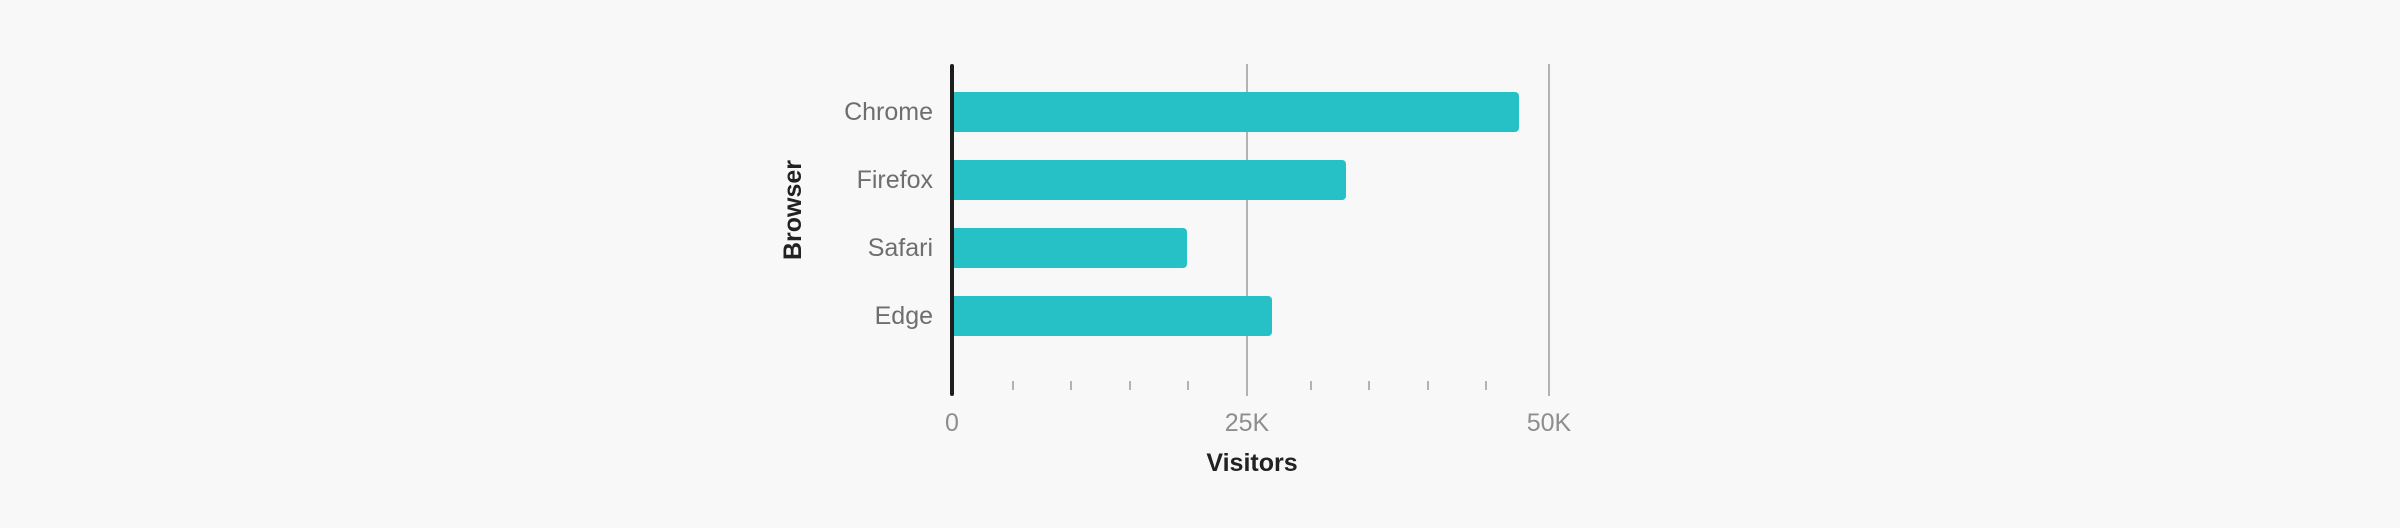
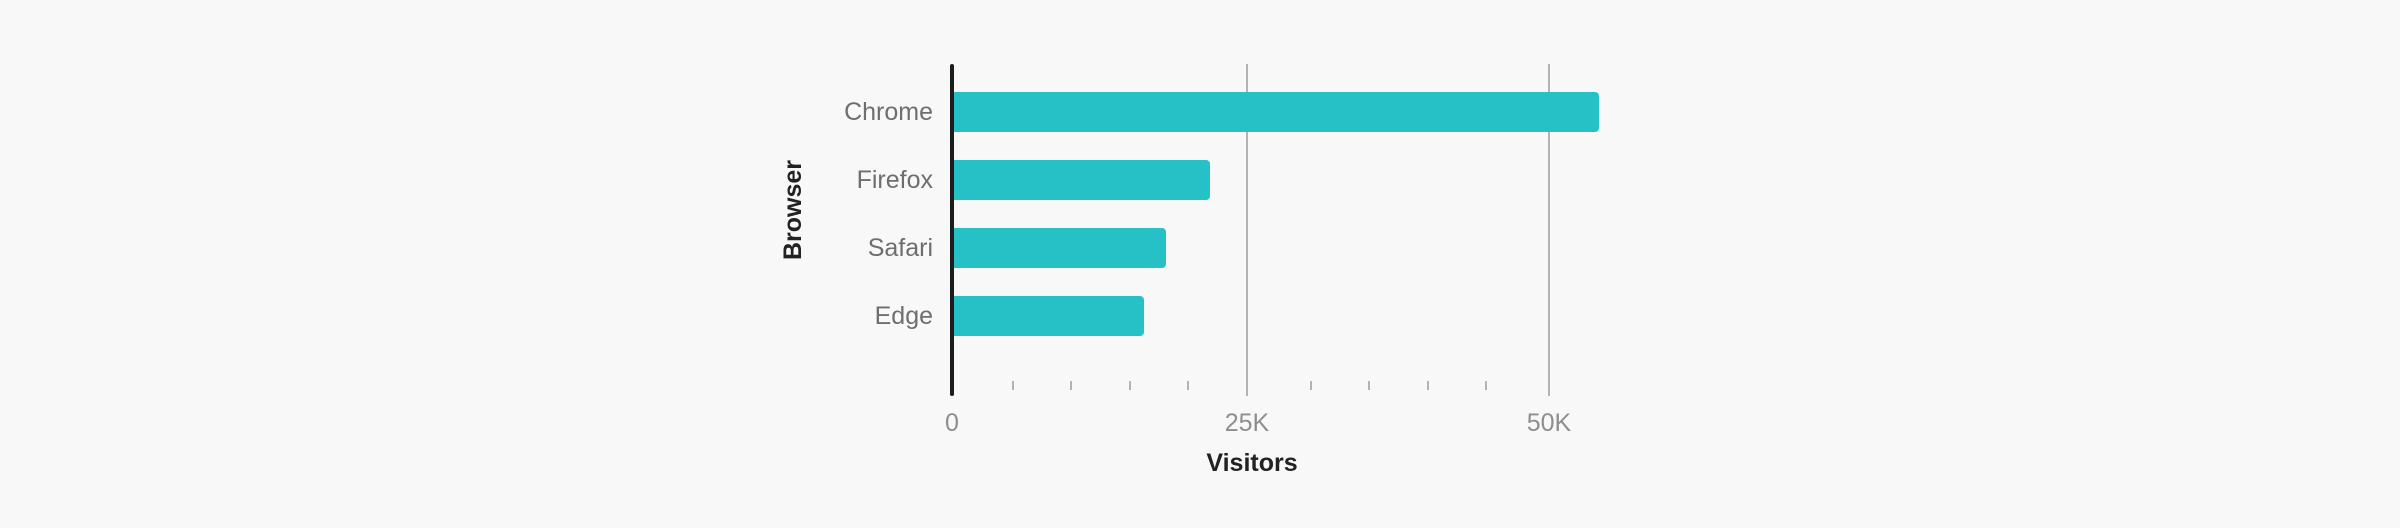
Chrome: 47.4K -> 54.1K
Firefox: 32.9K -> 21.5K
Safari: 19.6K -> 17.8K
Edge: 26.7K -> 16.0K
